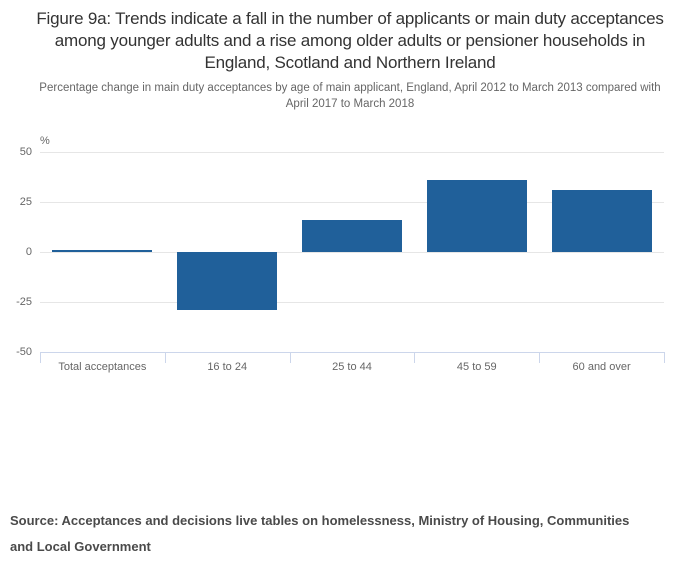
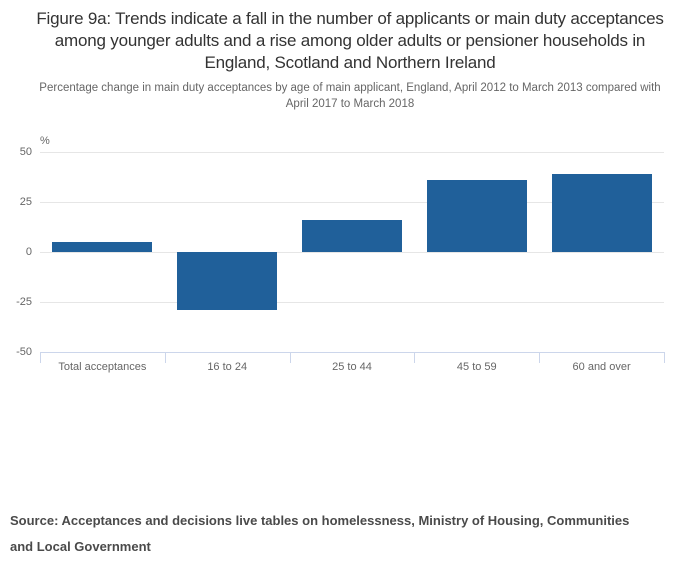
Total acceptances: 1 -> 5
60 and over: 31 -> 39
